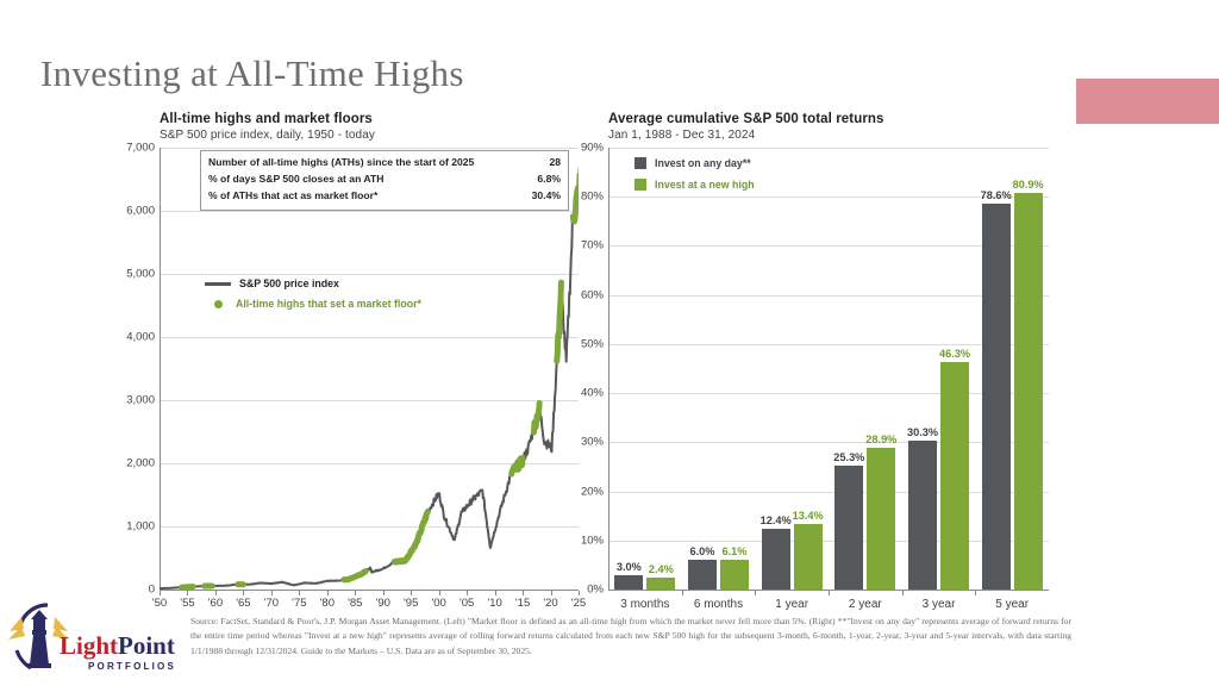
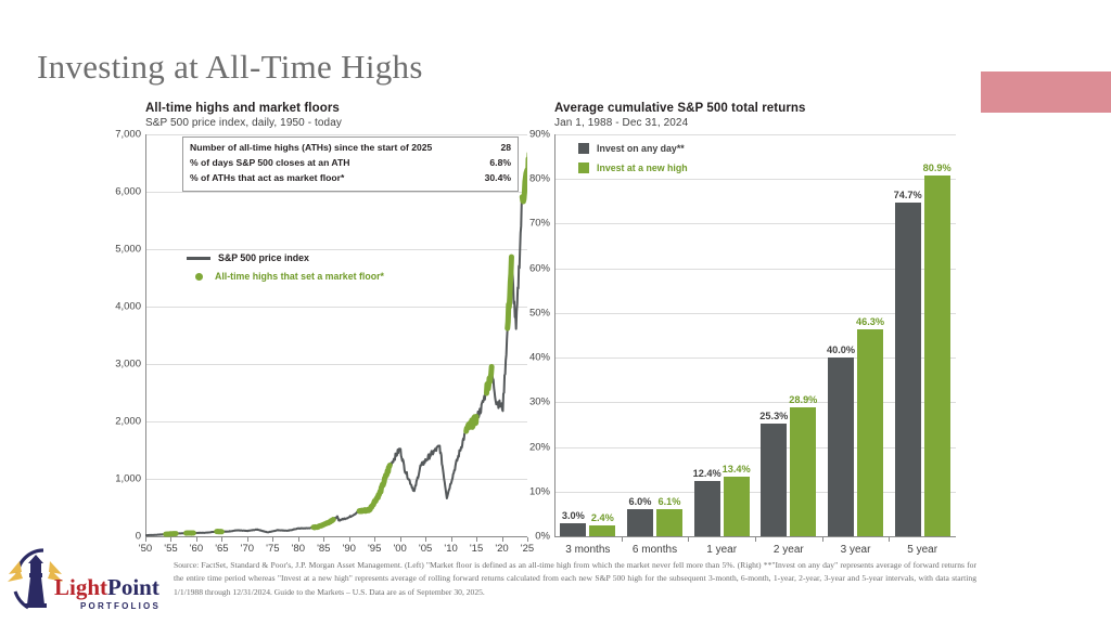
Average cumulative S&P 500 total returns/Invest on any day**/3 year: 30.3% -> 40.0%
Average cumulative S&P 500 total returns/Invest on any day**/5 year: 78.6% -> 74.7%
